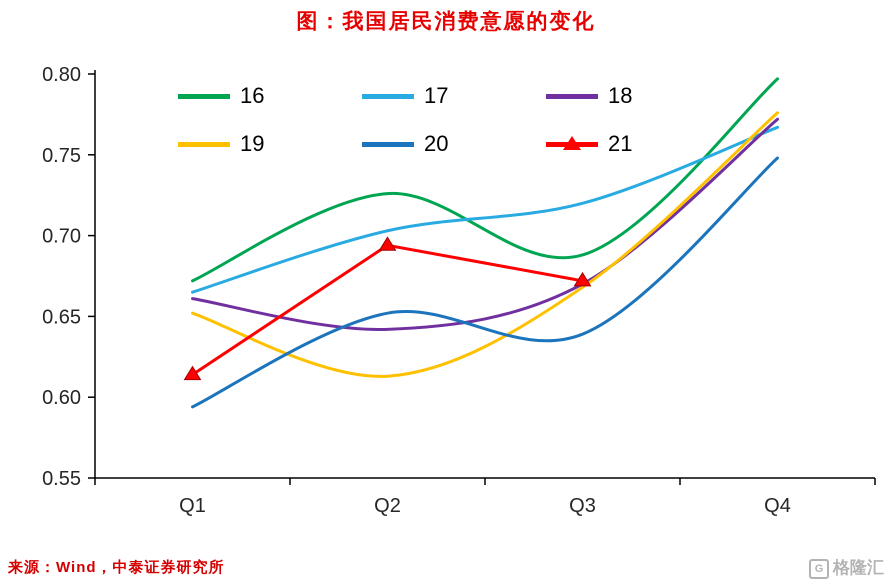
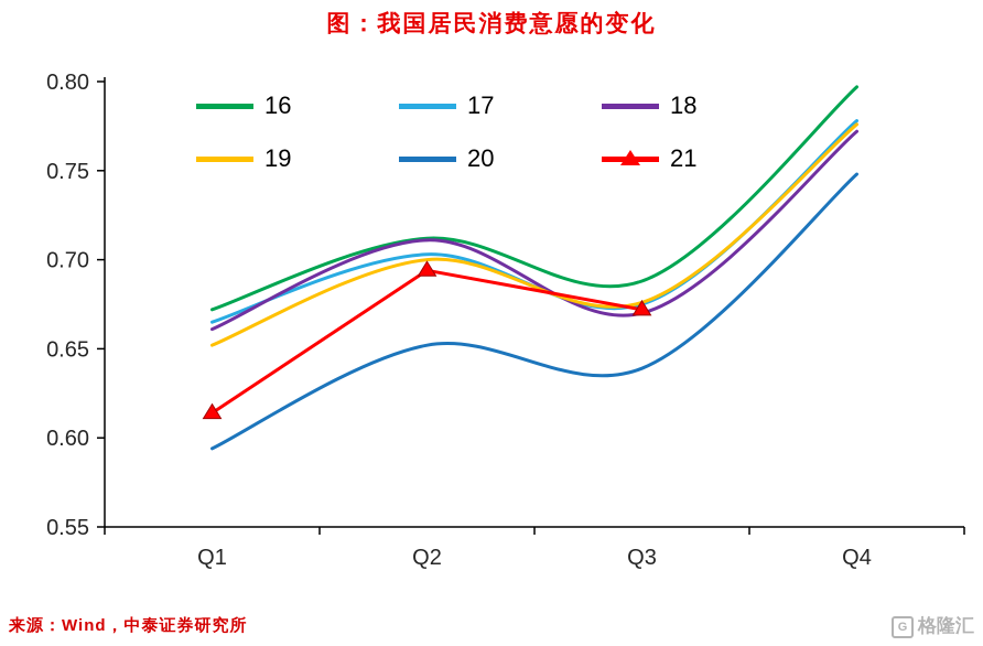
16/Q2: 0.726 -> 0.712
18/Q2: 0.642 -> 0.711
19/Q2: 0.613 -> 0.700
17/Q3: 0.720 -> 0.675
19/Q3: 0.668 -> 0.676
17/Q4: 0.767 -> 0.778
